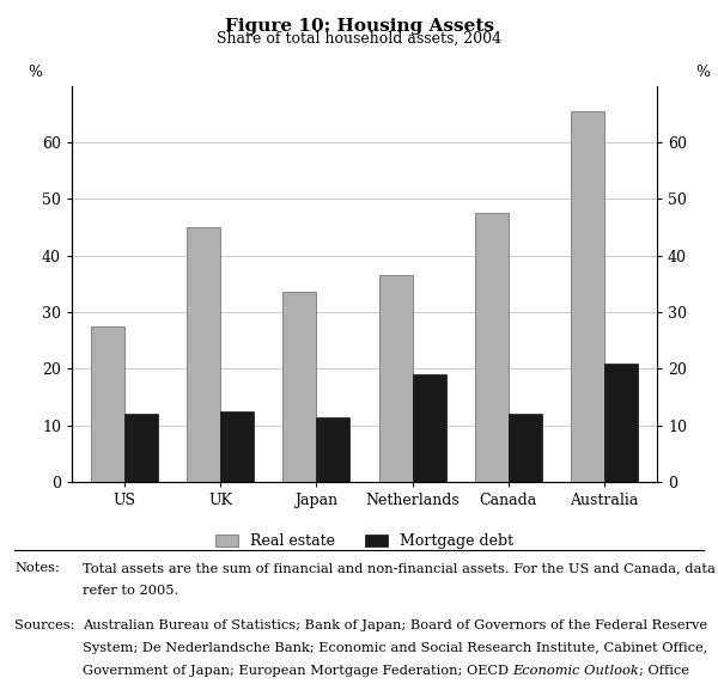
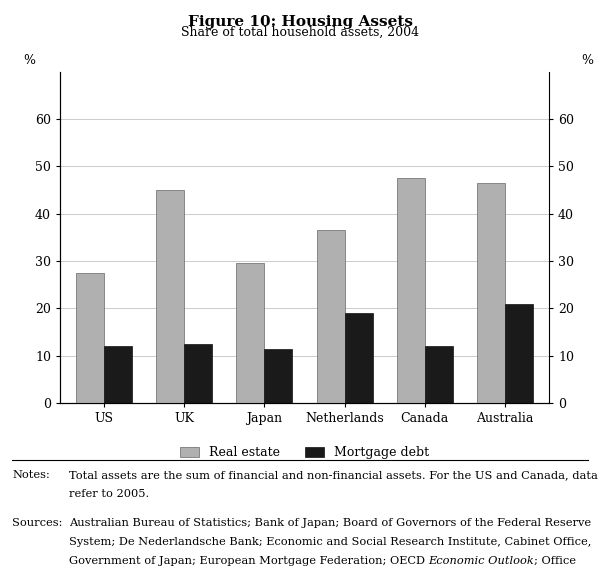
Real estate/Japan: 33.5 -> 29.5
Real estate/Australia: 65.5 -> 46.5
